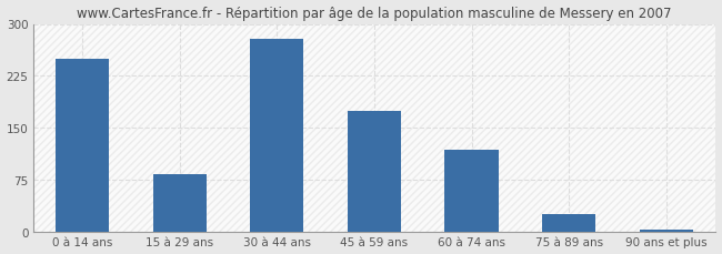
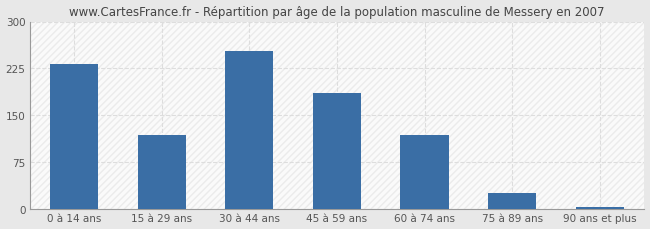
0 à 14 ans: 250 -> 232
15 à 29 ans: 82 -> 118
30 à 44 ans: 278 -> 252
45 à 59 ans: 174 -> 185
